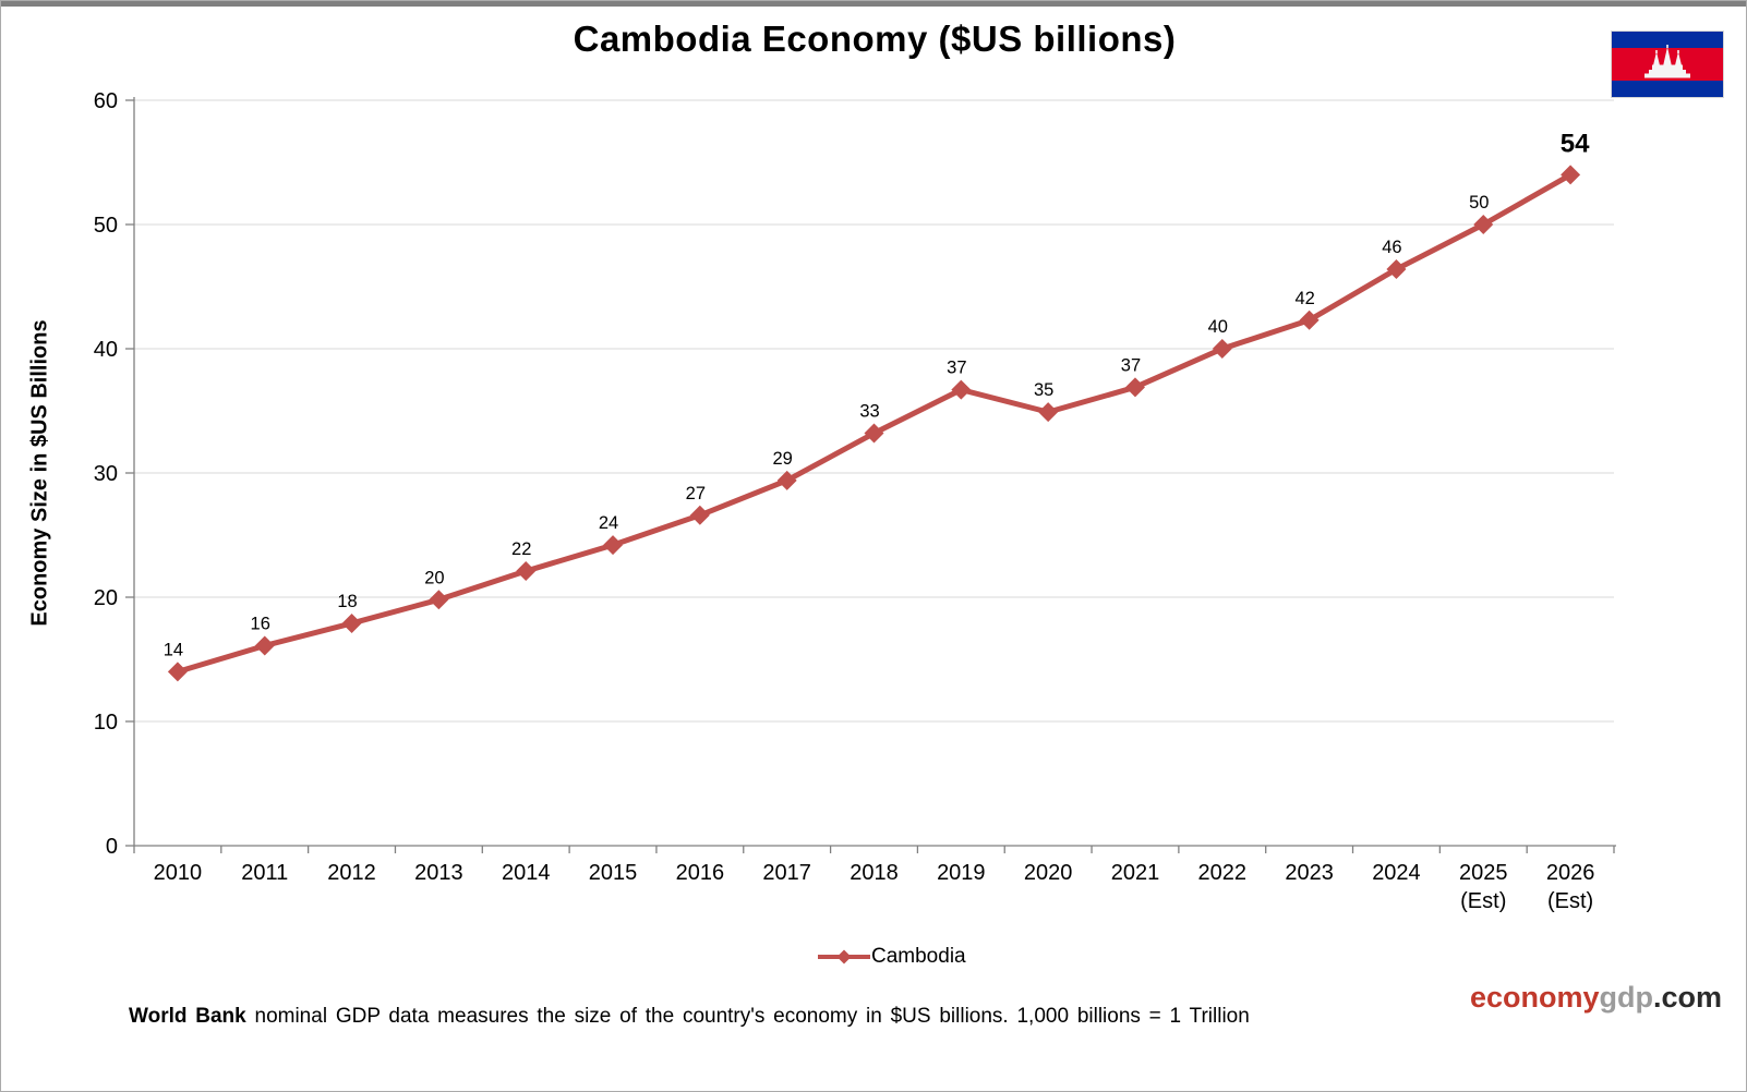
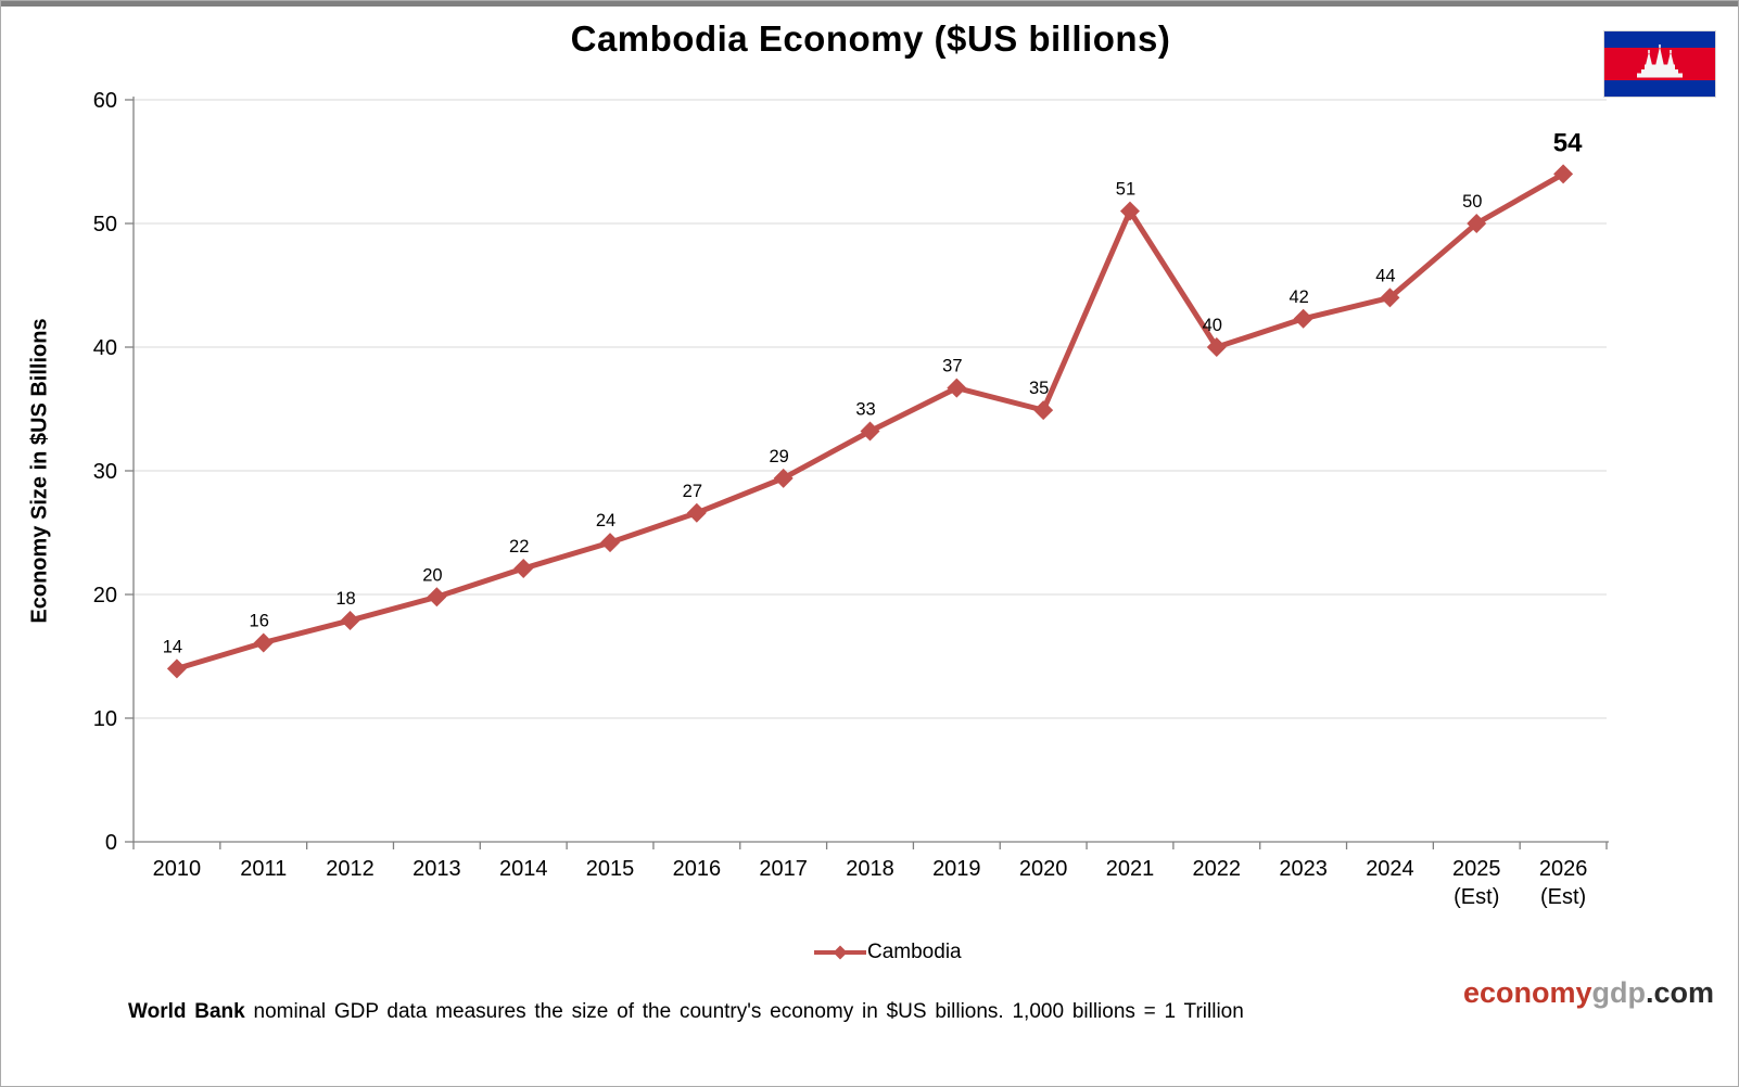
2021: 37 -> 51
2024: 46 -> 44
